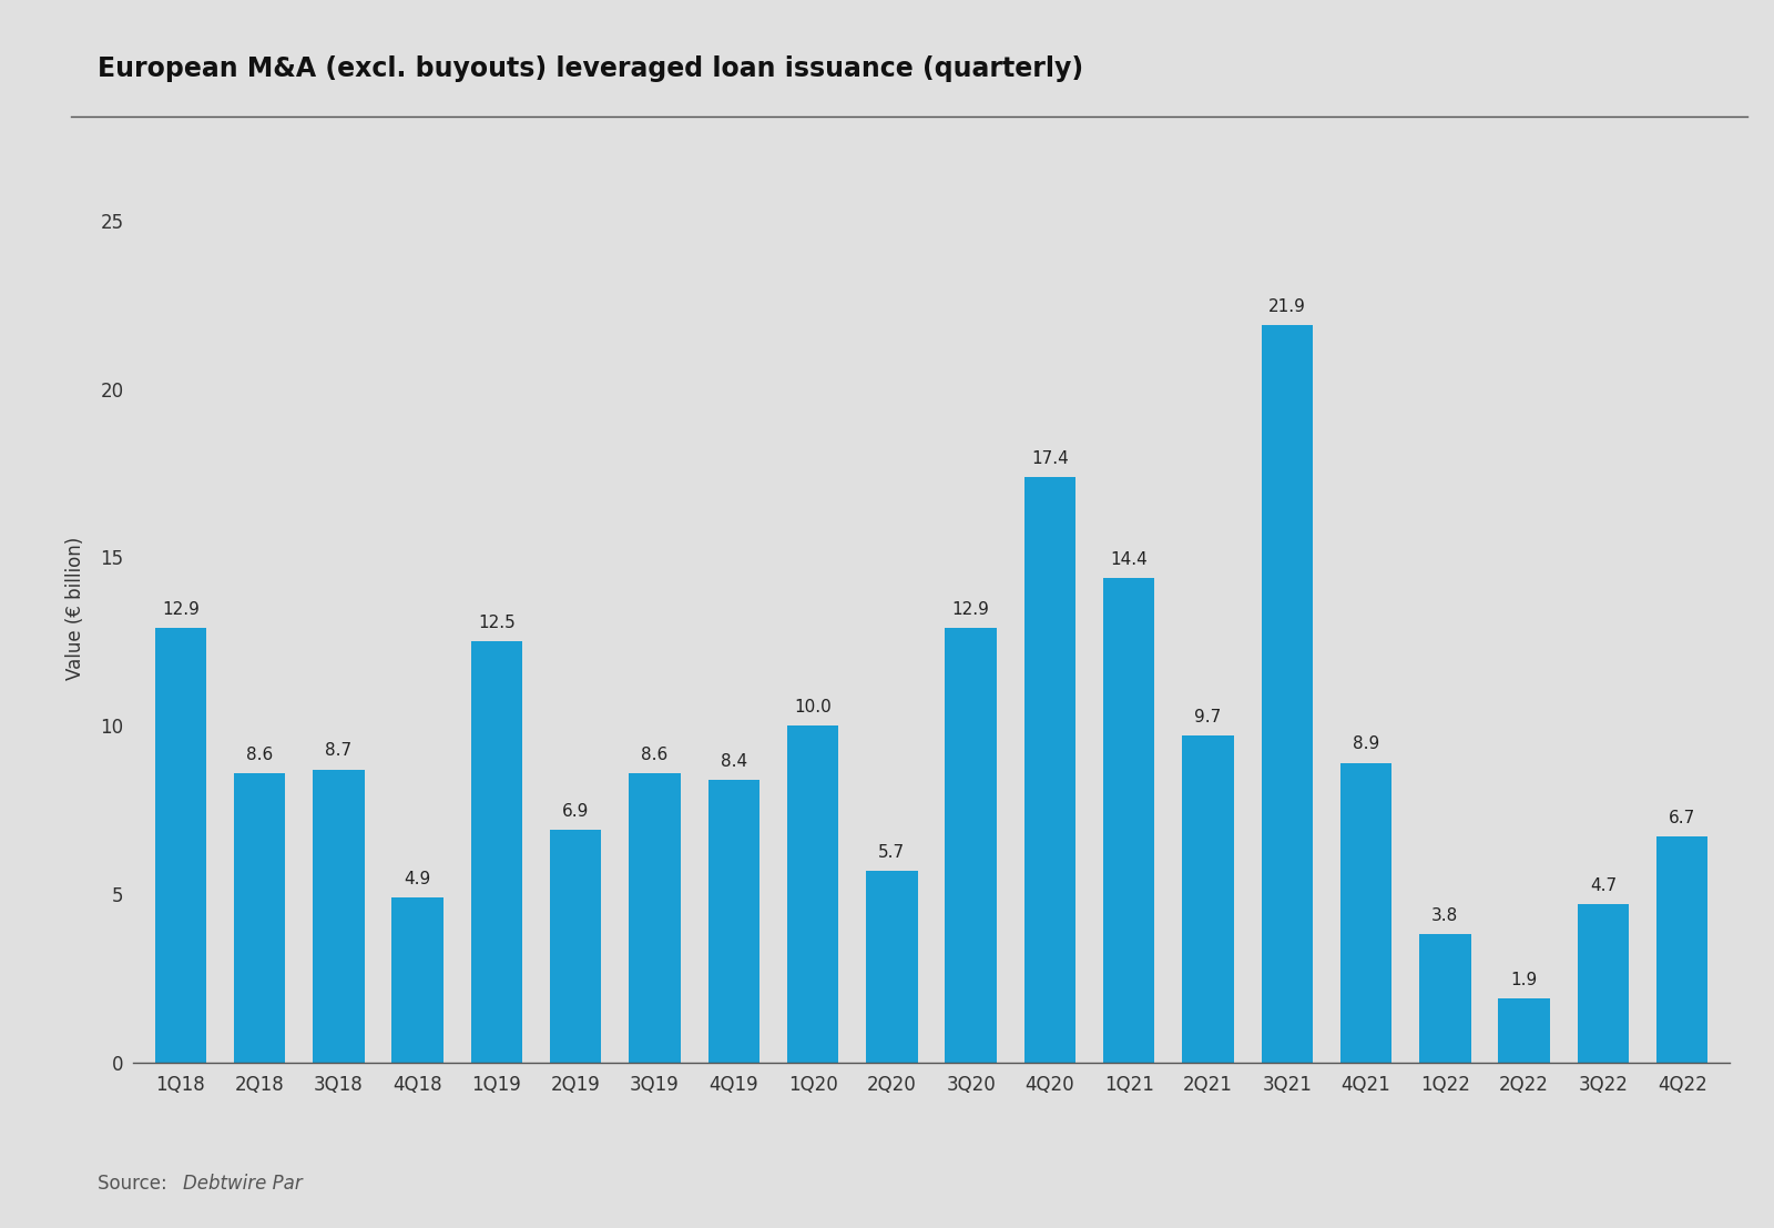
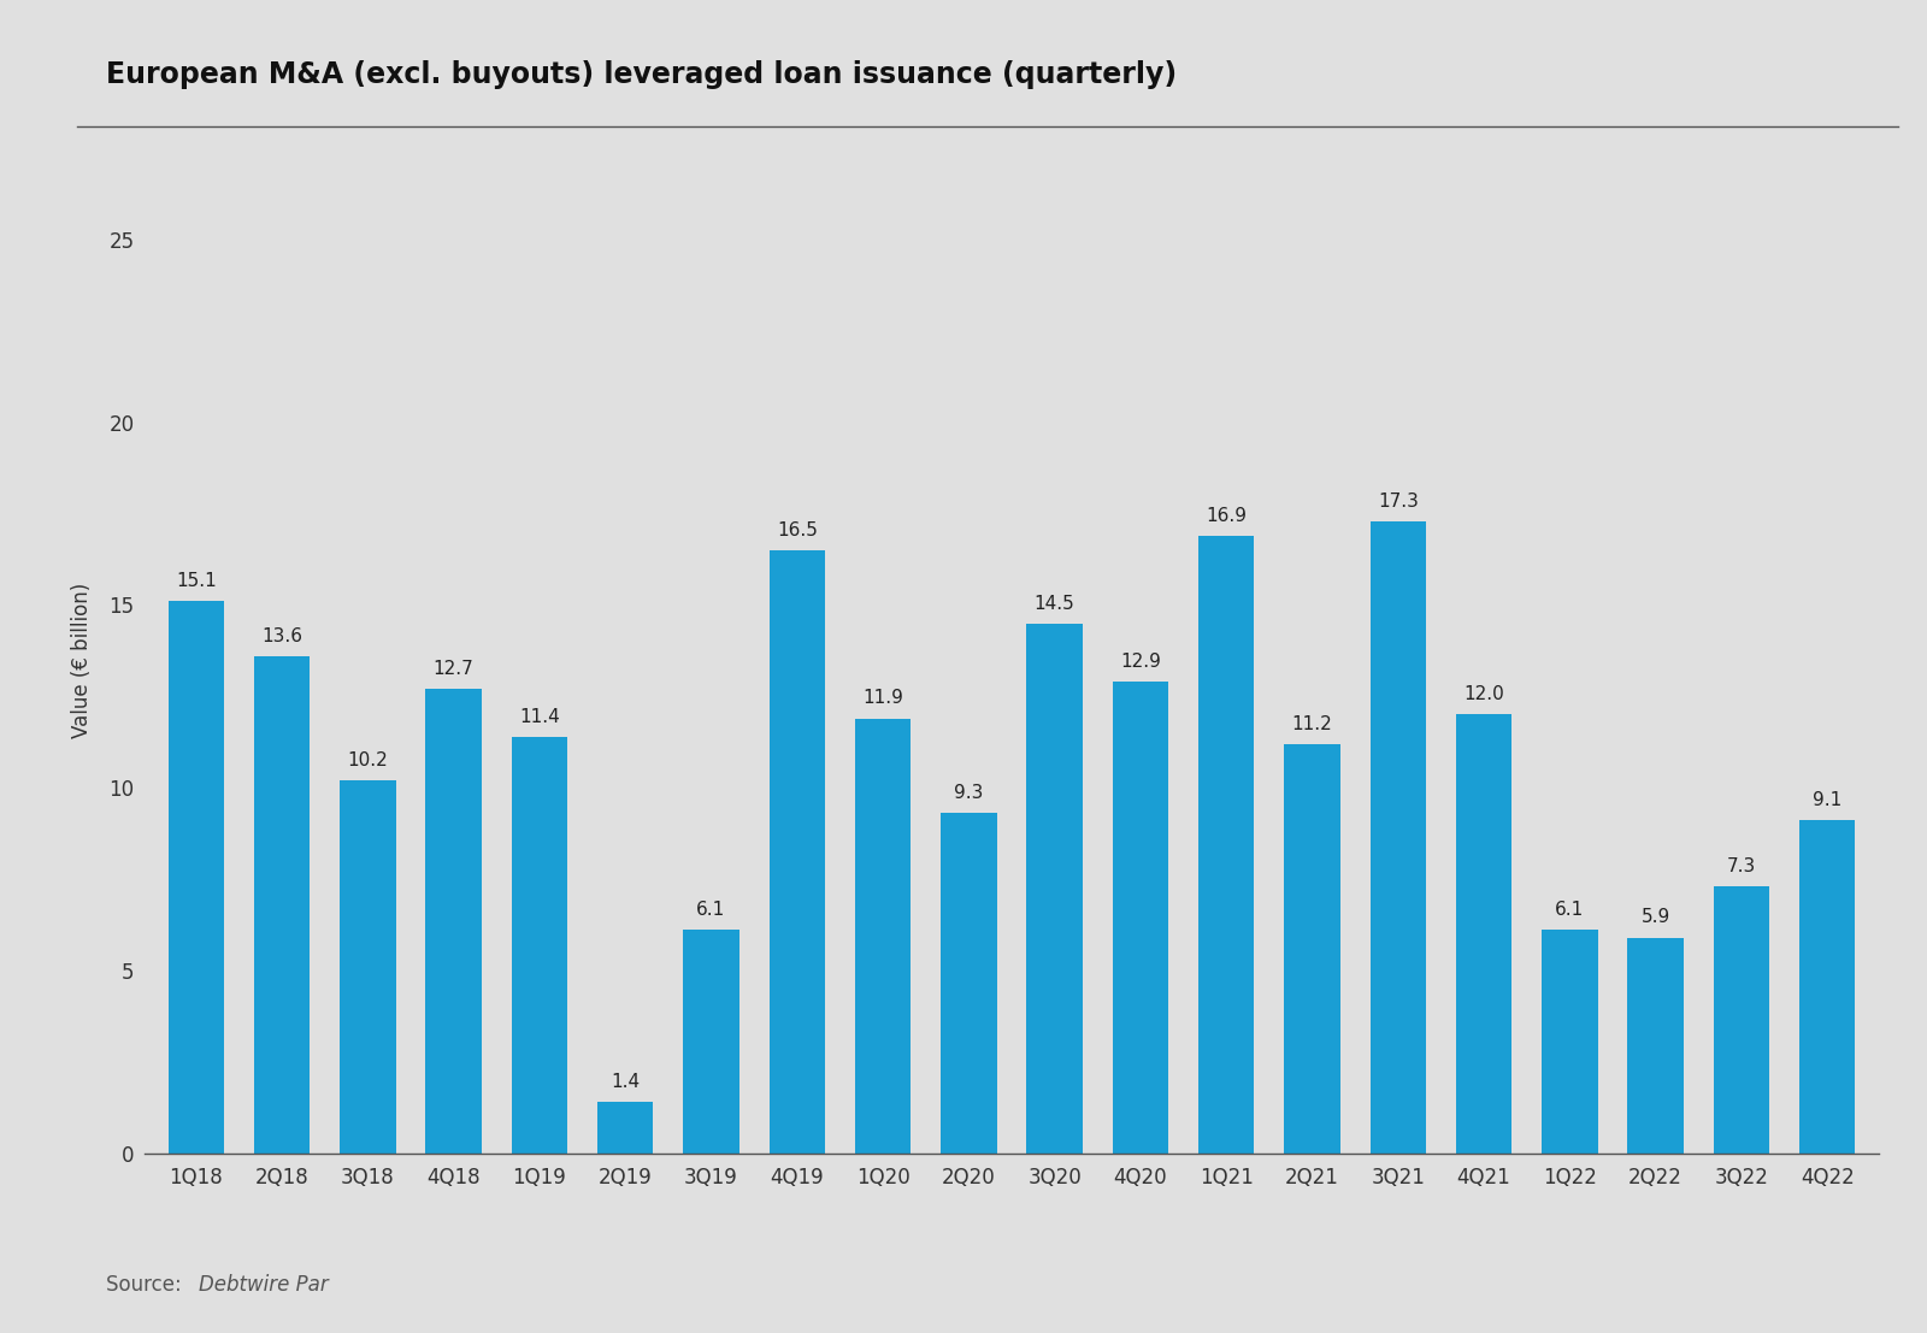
1Q18: 12.9 -> 15.1
2Q18: 8.6 -> 13.6
3Q18: 8.7 -> 10.2
4Q18: 4.9 -> 12.7
1Q19: 12.5 -> 11.4
2Q19: 6.9 -> 1.4
3Q19: 8.6 -> 6.1
4Q19: 8.4 -> 16.5
1Q20: 10.0 -> 11.9
2Q20: 5.7 -> 9.3
3Q20: 12.9 -> 14.5
4Q20: 17.4 -> 12.9
1Q21: 14.4 -> 16.9
2Q21: 9.7 -> 11.2
3Q21: 21.9 -> 17.3
4Q21: 8.9 -> 12.0
1Q22: 3.8 -> 6.1
2Q22: 1.9 -> 5.9
3Q22: 4.7 -> 7.3
4Q22: 6.7 -> 9.1
